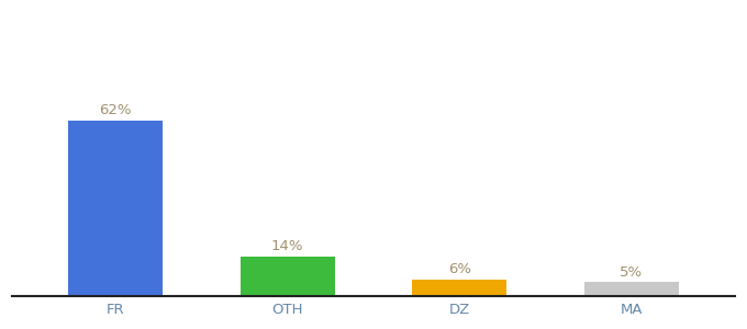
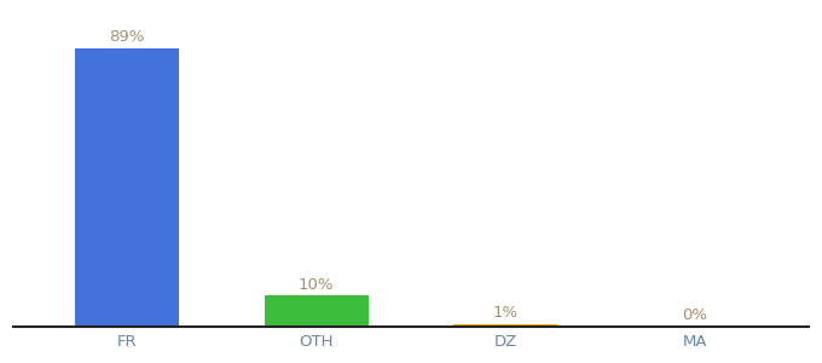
FR: 62% -> 89%
OTH: 14% -> 10%
DZ: 6% -> 1%
MA: 5% -> 0%
